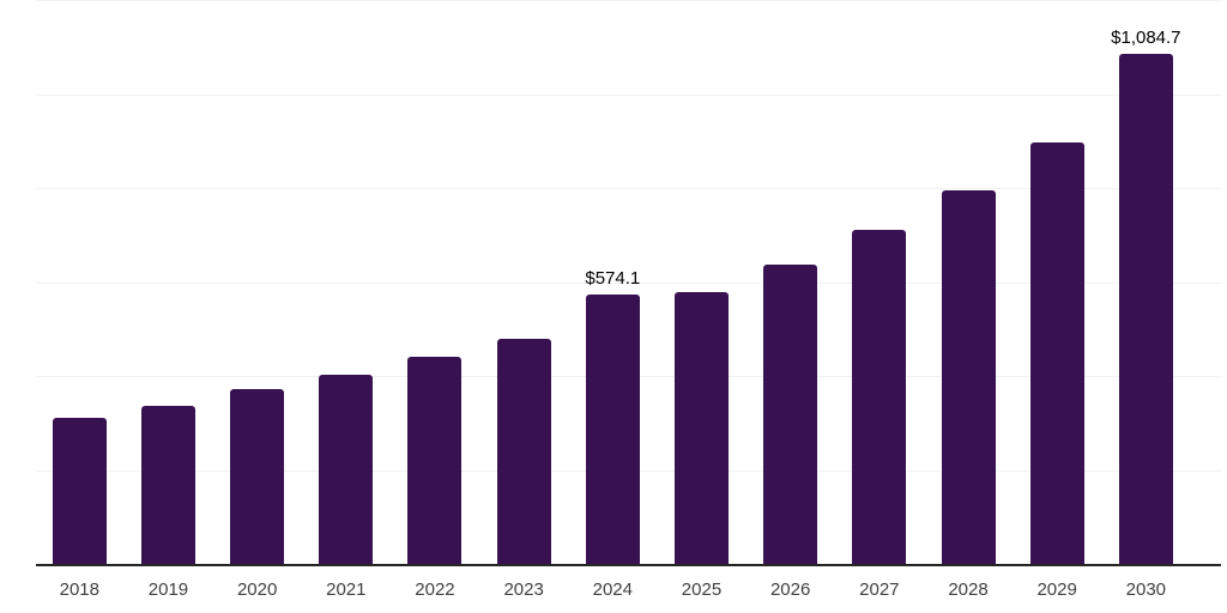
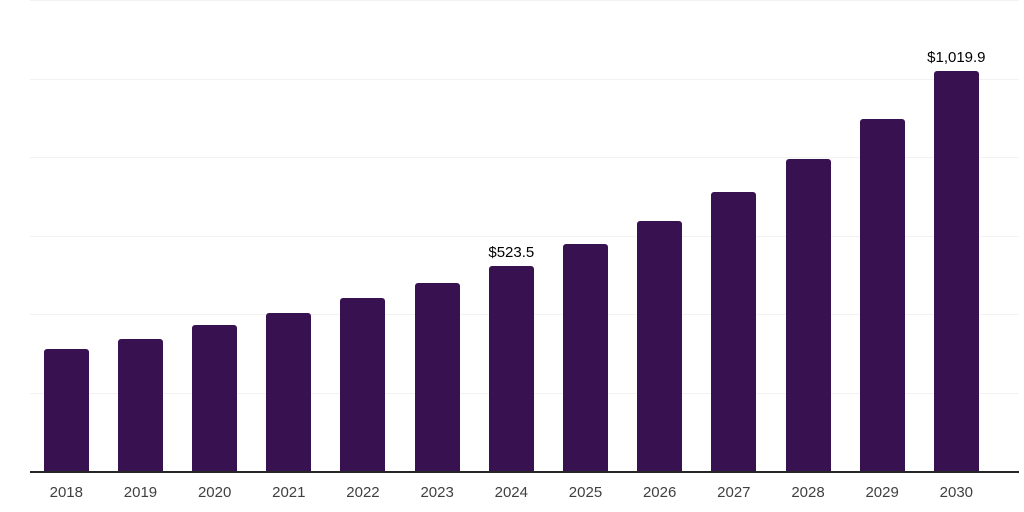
2024: $574.1 -> $523.5
2030: $1,084.7 -> $1,019.9
